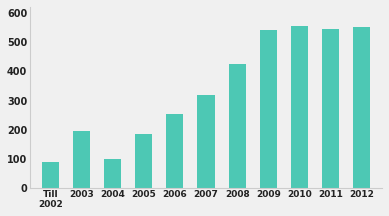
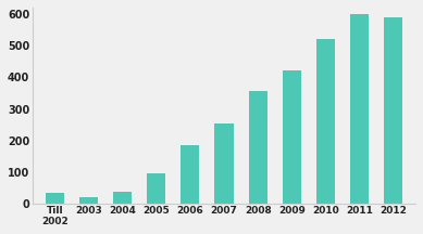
Till 2002: 90 -> 35
2003: 195 -> 22
2004: 100 -> 38
2005: 185 -> 95
2006: 255 -> 185
2007: 320 -> 255
2008: 425 -> 355
2009: 540 -> 422
2010: 555 -> 522
2011: 545 -> 600
2012: 550 -> 588
